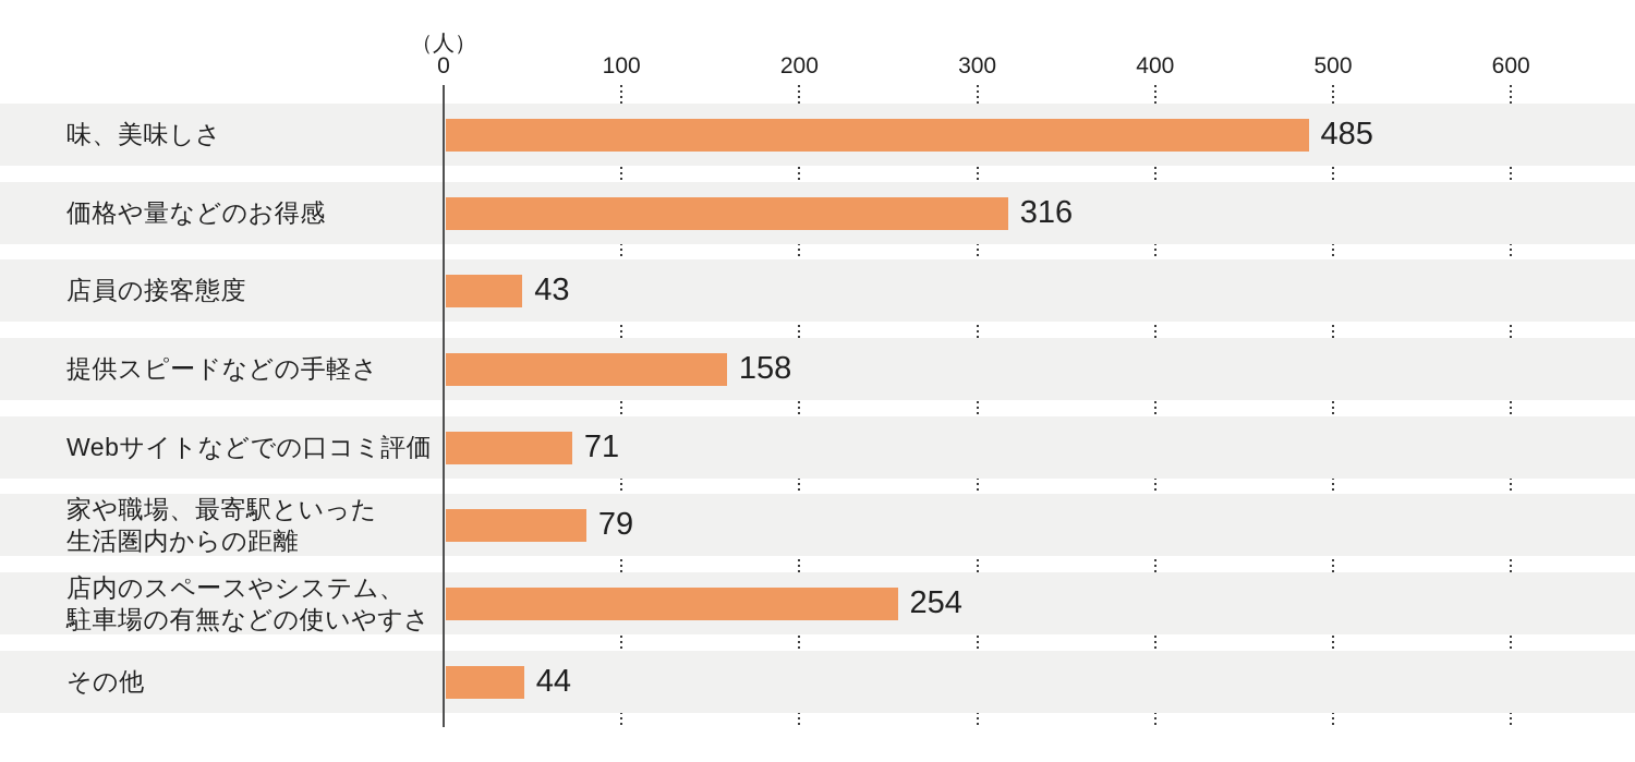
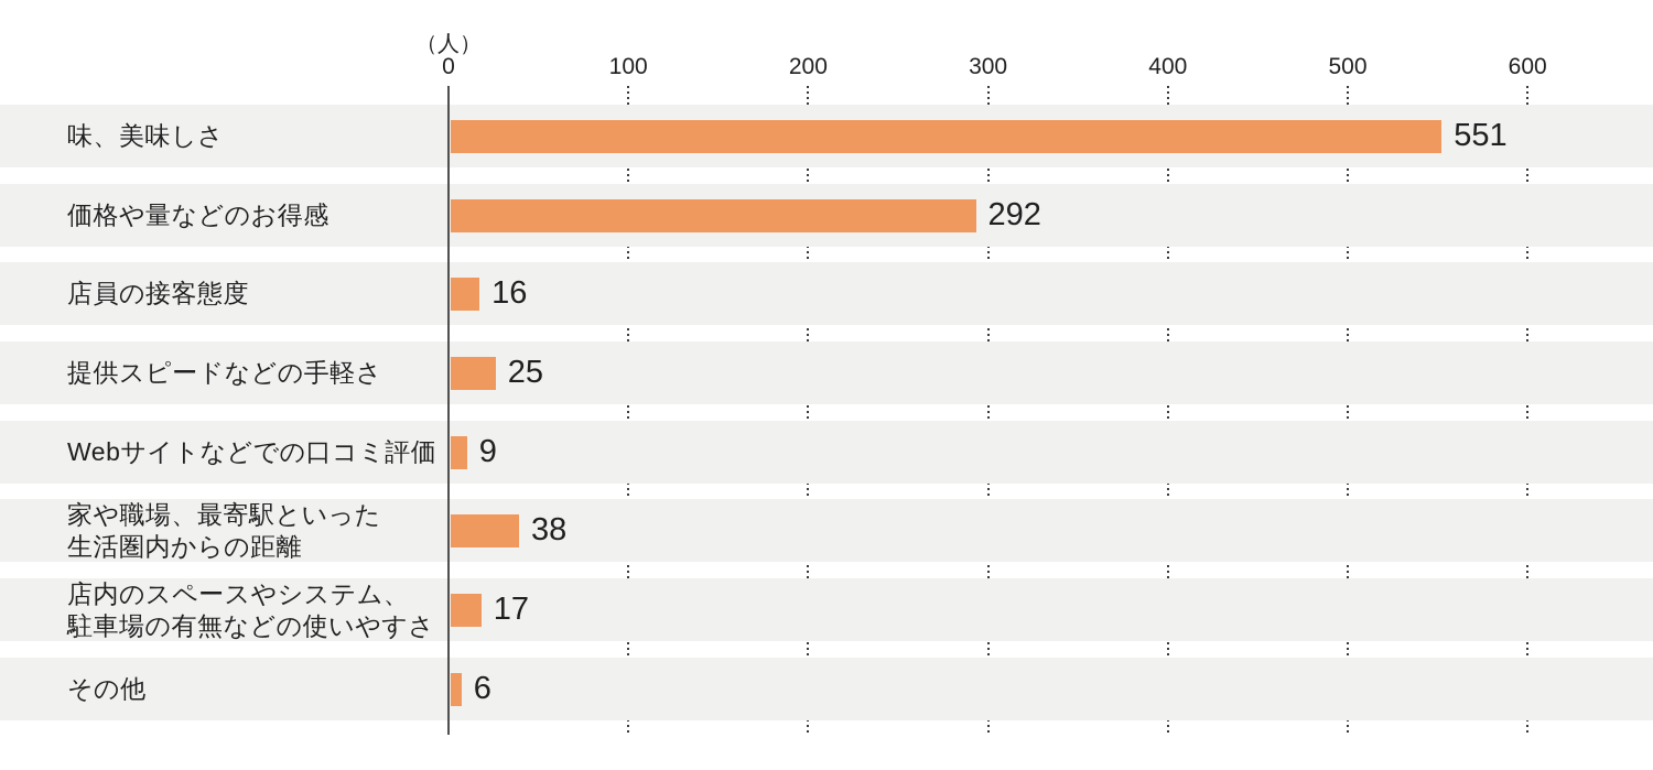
味、美味しさ: 485 -> 551
価格や量などのお得感: 316 -> 292
店員の接客態度: 43 -> 16
提供スピードなどの手軽さ: 158 -> 25
Webサイトなどでの口コミ評価: 71 -> 9
家や職場、最寄駅といった 生活圏内からの距離: 79 -> 38
店内のスペースやシステム、 駐車場の有無などの使いやすさ: 254 -> 17
その他: 44 -> 6
